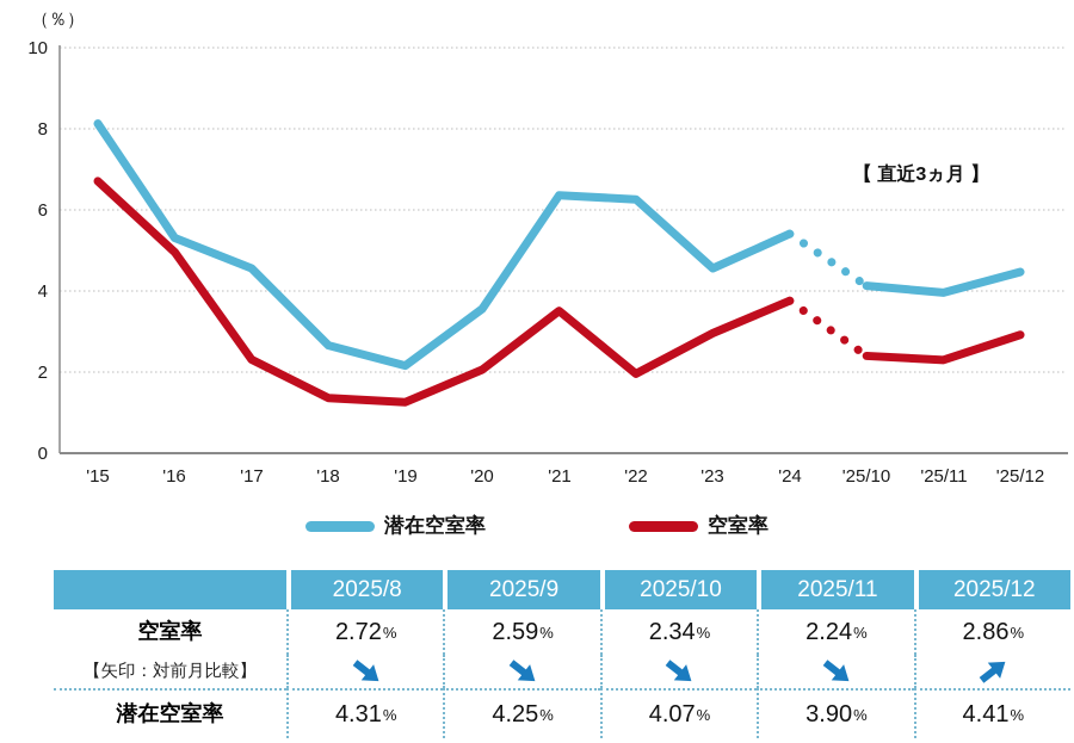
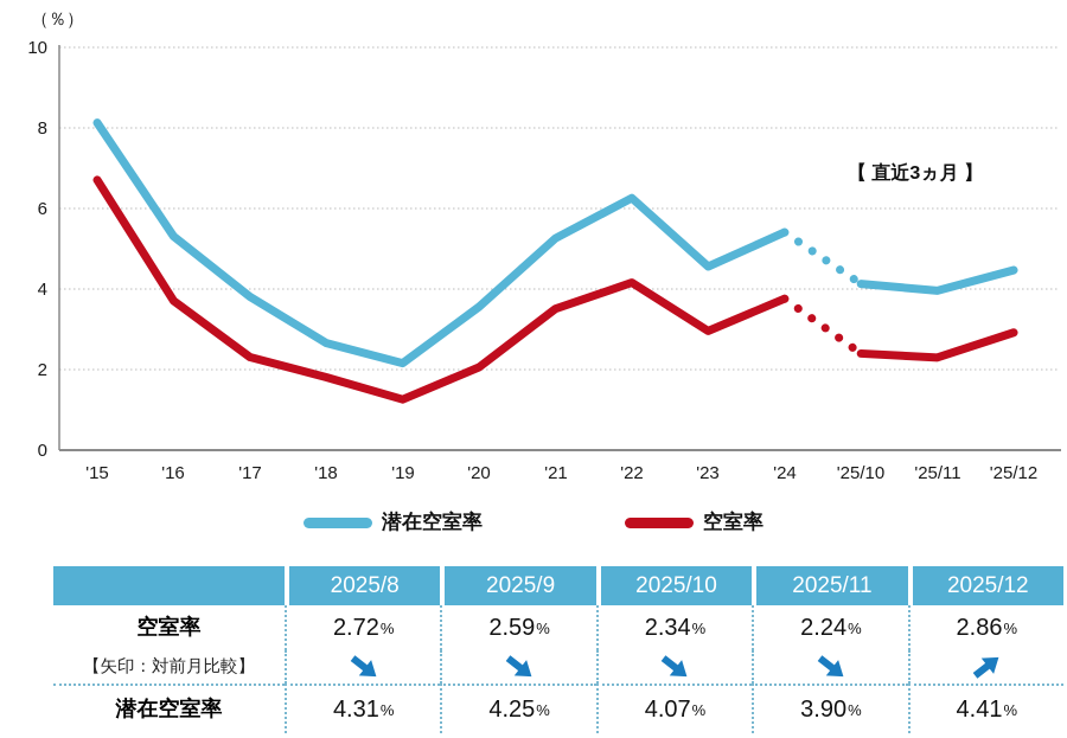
空室率/'16: 4.9 -> 3.6
潜在空室率/'17: 4.5 -> 3.8
空室率/'18: 1.3 -> 1.8
潜在空室率/'21: 6.3 -> 5.2
空室率/'22: 1.9 -> 4.1
